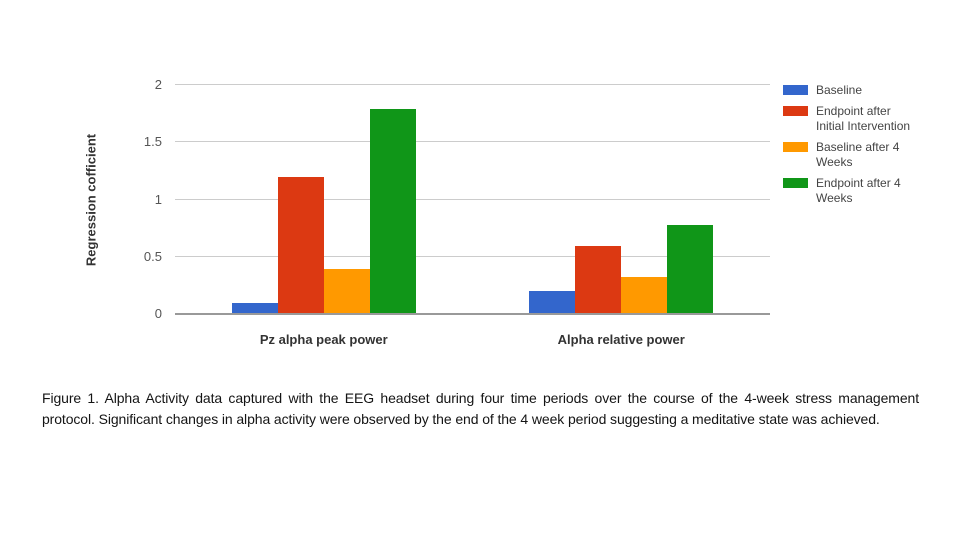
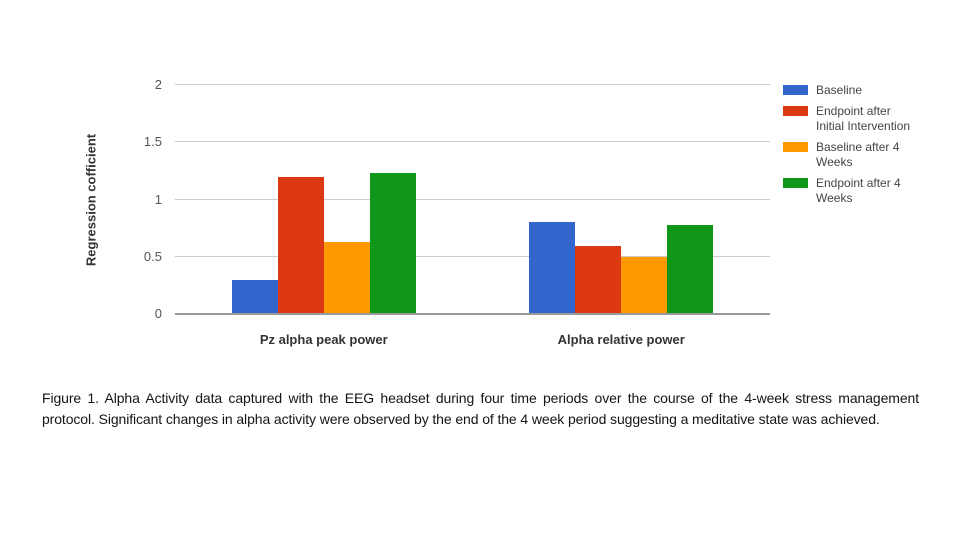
Baseline/Pz alpha peak power: 0.1 -> 0.3
Baseline after 4 Weeks/Pz alpha peak power: 0.39 -> 0.63
Endpoint after 4 Weeks/Pz alpha peak power: 1.79 -> 1.23
Baseline/Alpha relative power: 0.2 -> 0.8
Baseline after 4 Weeks/Alpha relative power: 0.32 -> 0.50
